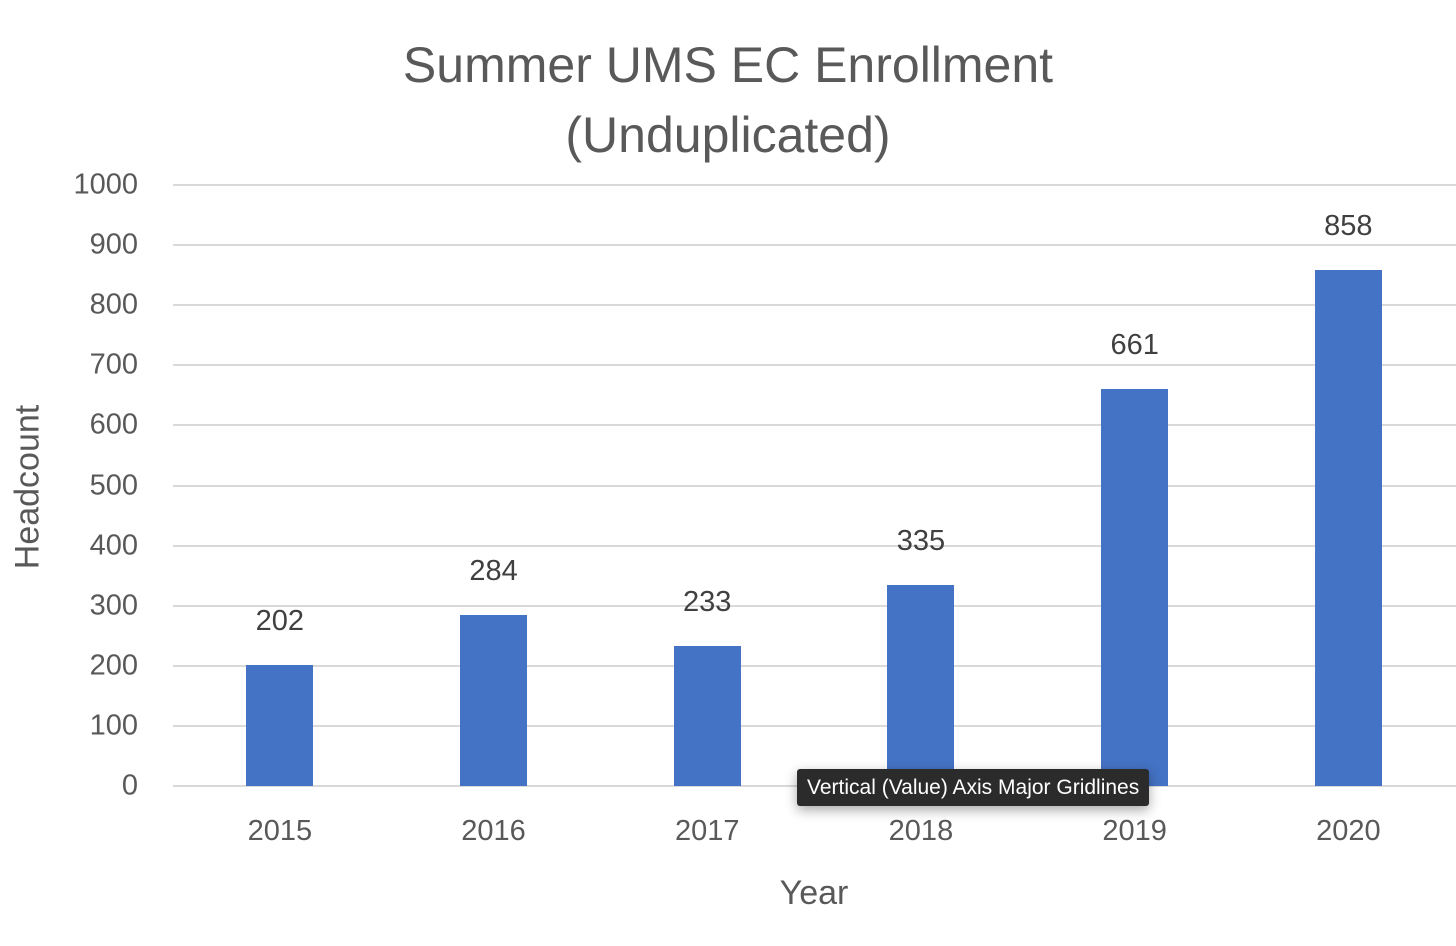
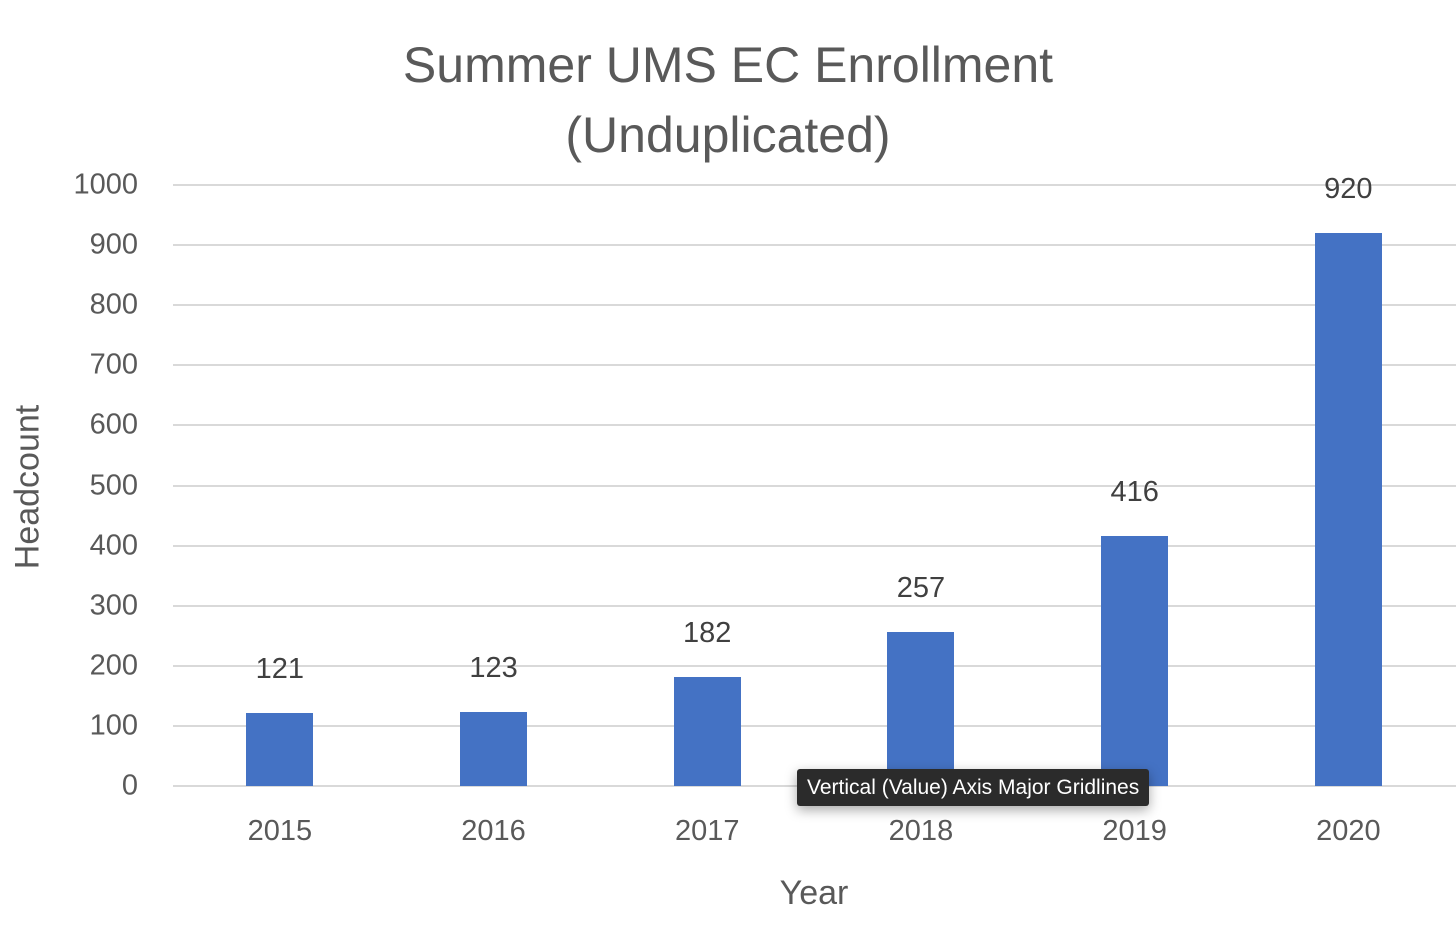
2015: 202 -> 121
2016: 284 -> 123
2017: 233 -> 182
2018: 335 -> 257
2019: 661 -> 416
2020: 858 -> 920
